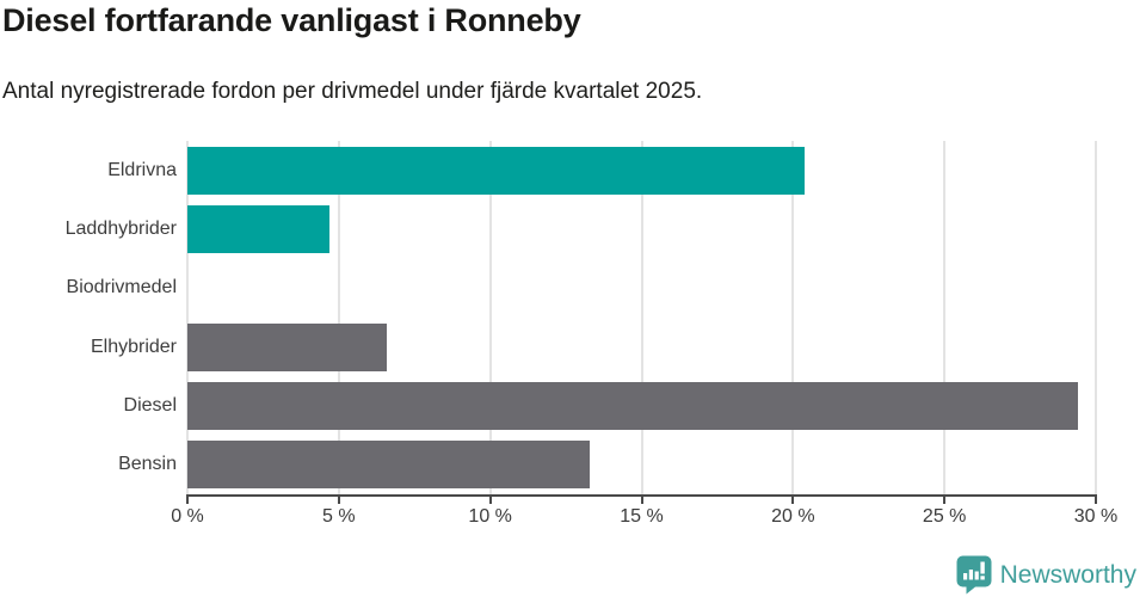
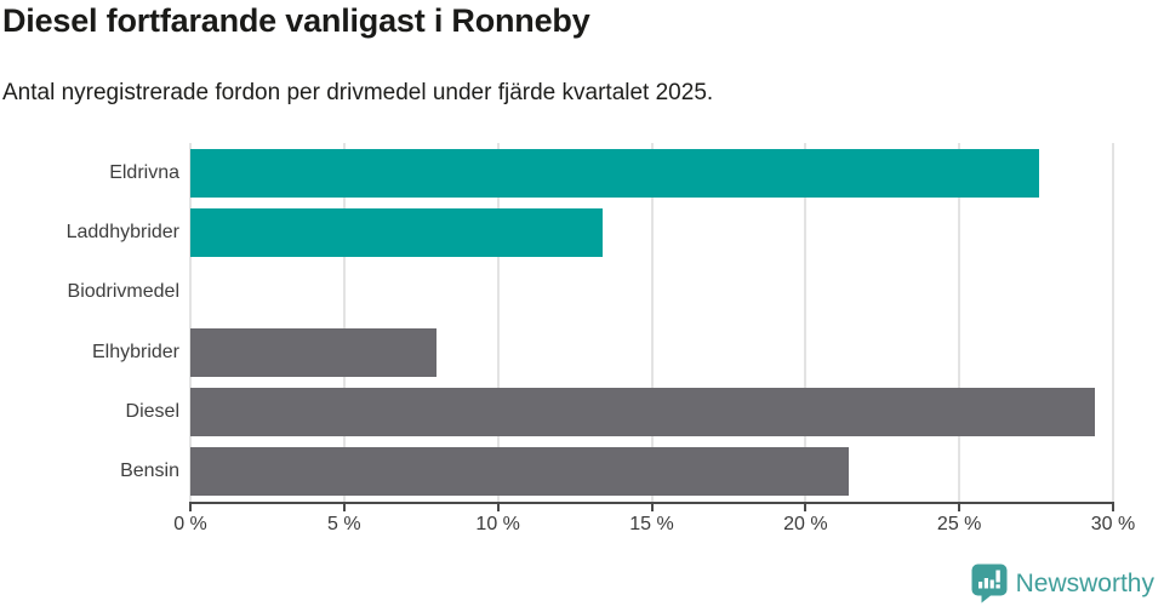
Eldrivna: 20.4% -> 27.6%
Laddhybrider: 4.7% -> 13.4%
Elhybrider: 6.6% -> 8.0%
Bensin: 13.3% -> 21.4%
